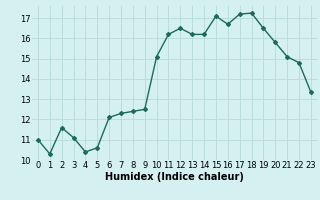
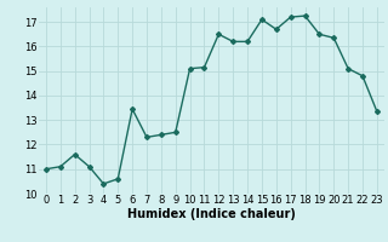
1: 10.30 -> 11.10
6: 12.10 -> 13.45
11: 16.20 -> 15.15
20: 15.80 -> 16.35
